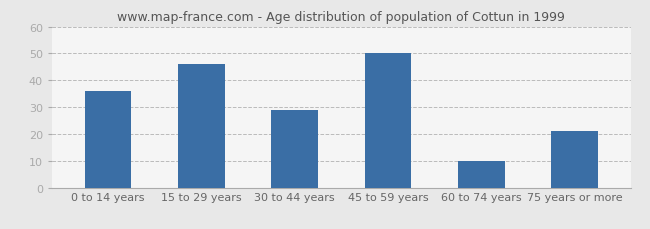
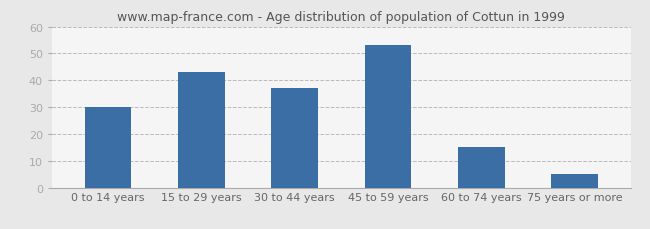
0 to 14 years: 36 -> 30
15 to 29 years: 46 -> 43
30 to 44 years: 29 -> 37
45 to 59 years: 50 -> 53
60 to 74 years: 10 -> 15
75 years or more: 21 -> 5
